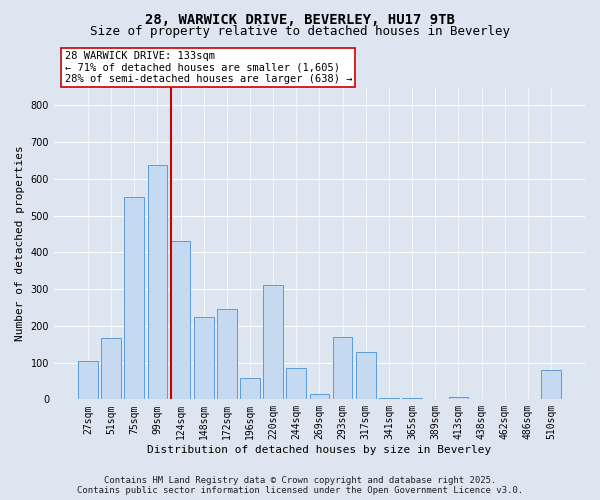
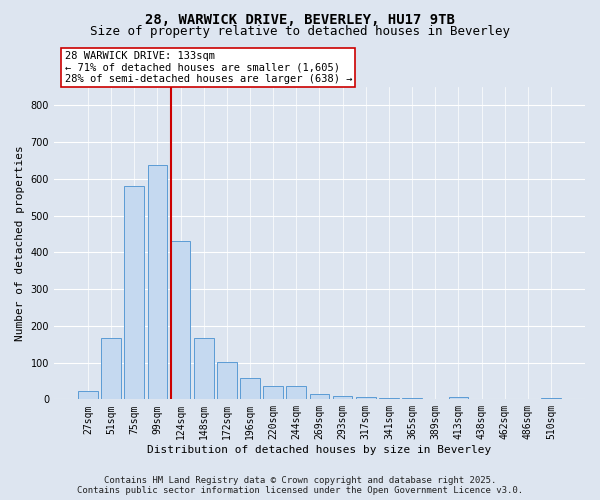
27sqm: 105 -> 22
75sqm: 550 -> 580
148sqm: 225 -> 168
172sqm: 245 -> 102
220sqm: 310 -> 35
244sqm: 85 -> 35
293sqm: 170 -> 10
317sqm: 130 -> 7
510sqm: 80 -> 3
